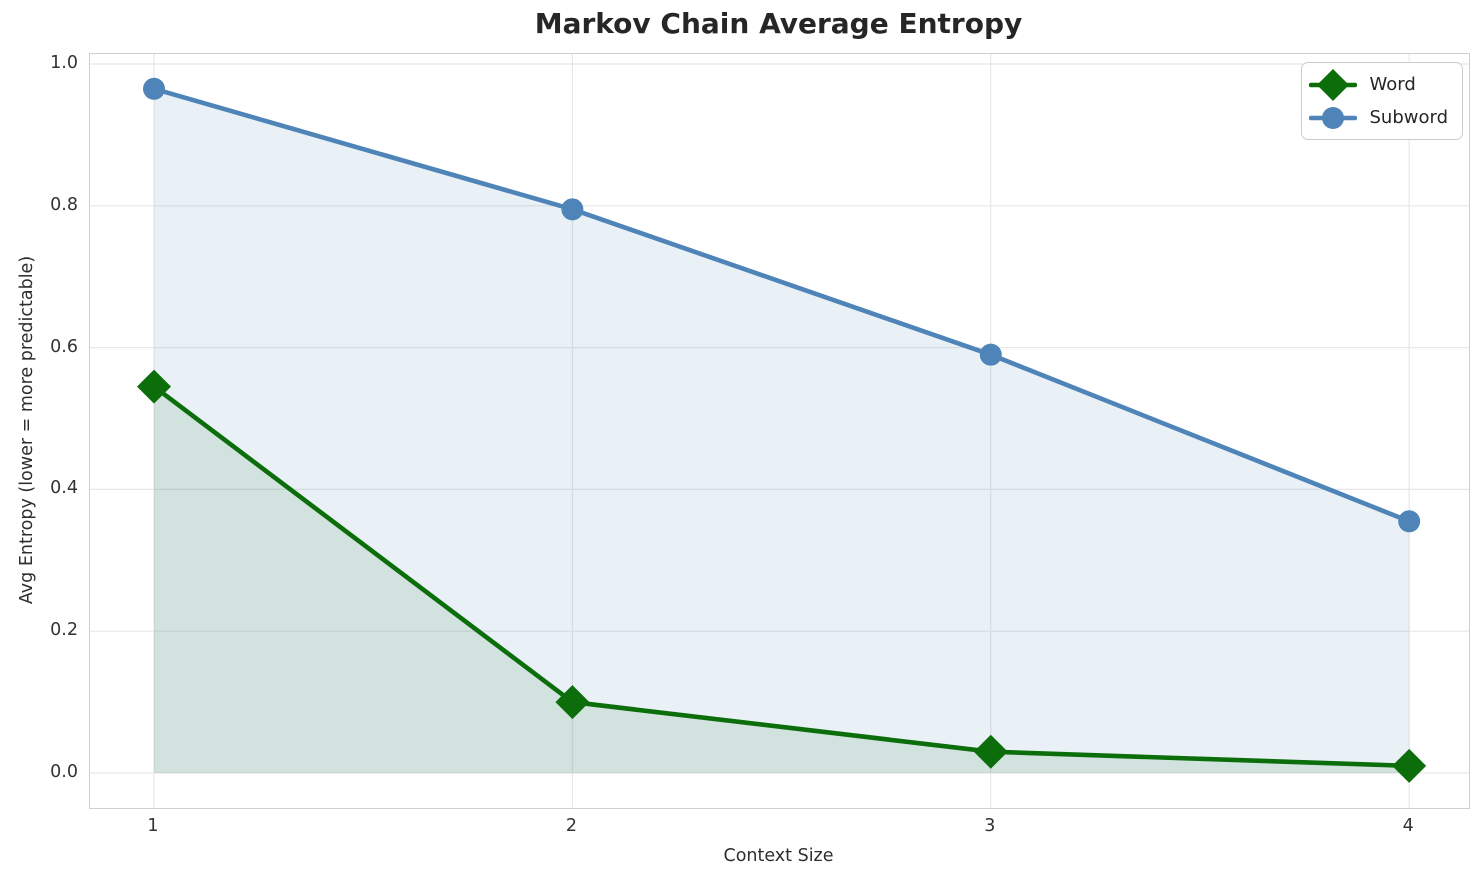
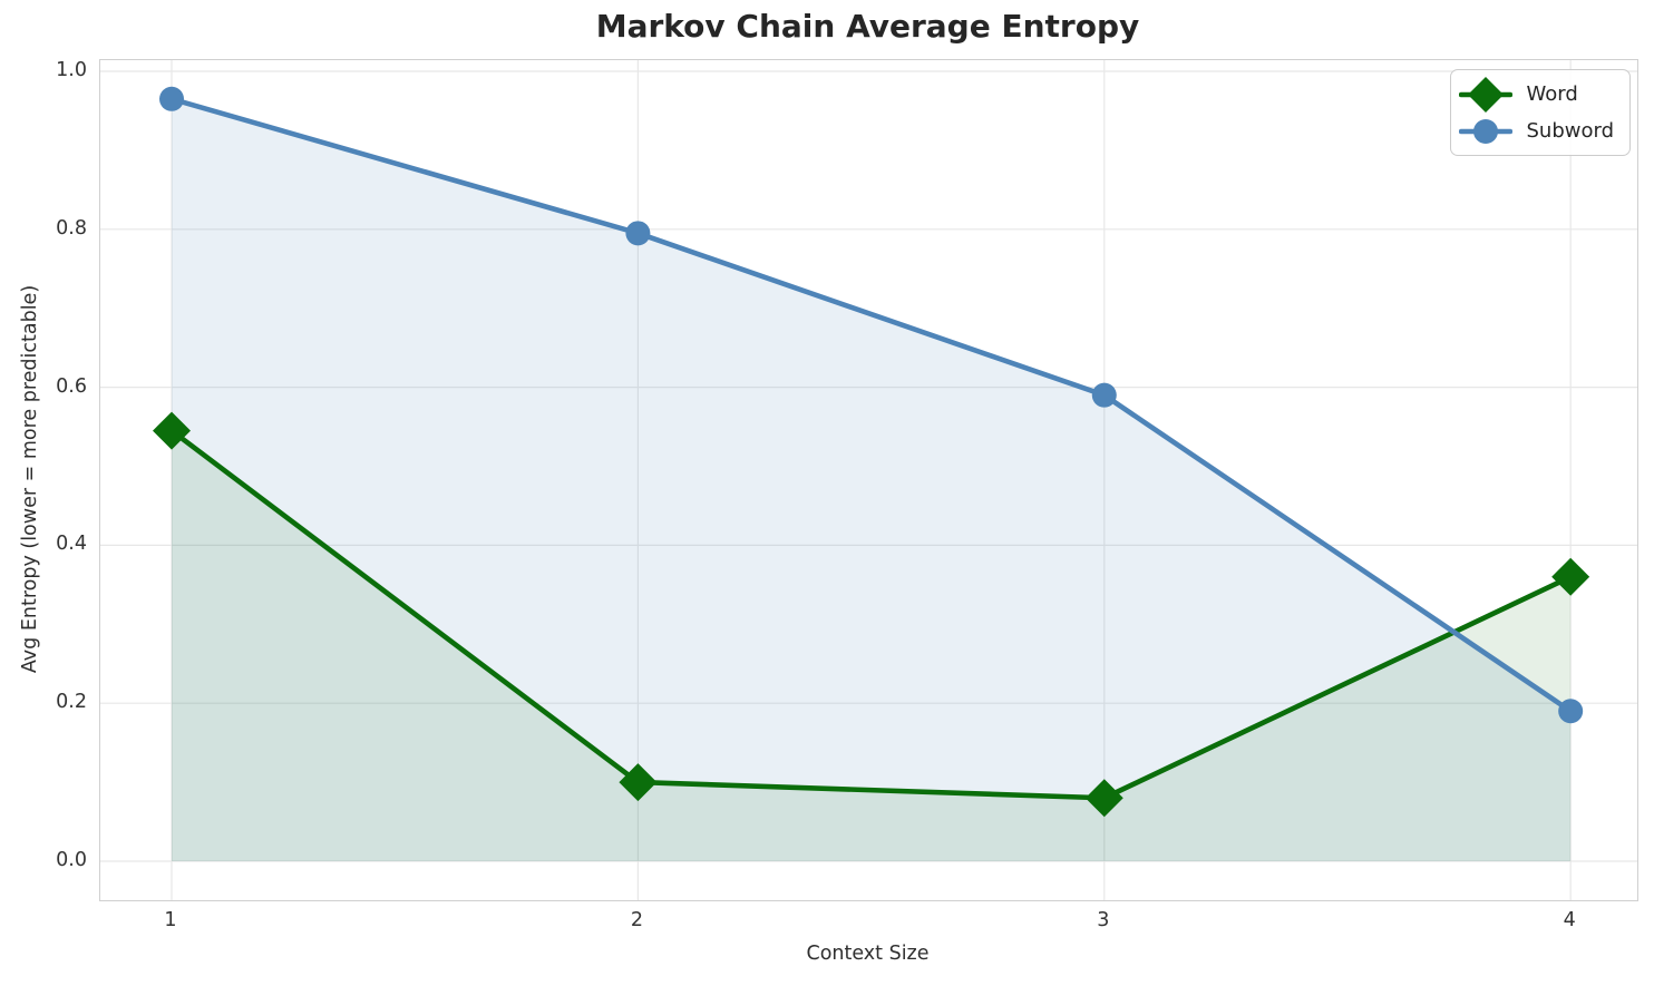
Word/3: 0.03 -> 0.08
Word/4: 0.01 -> 0.36
Subword/4: 0.35 -> 0.19
